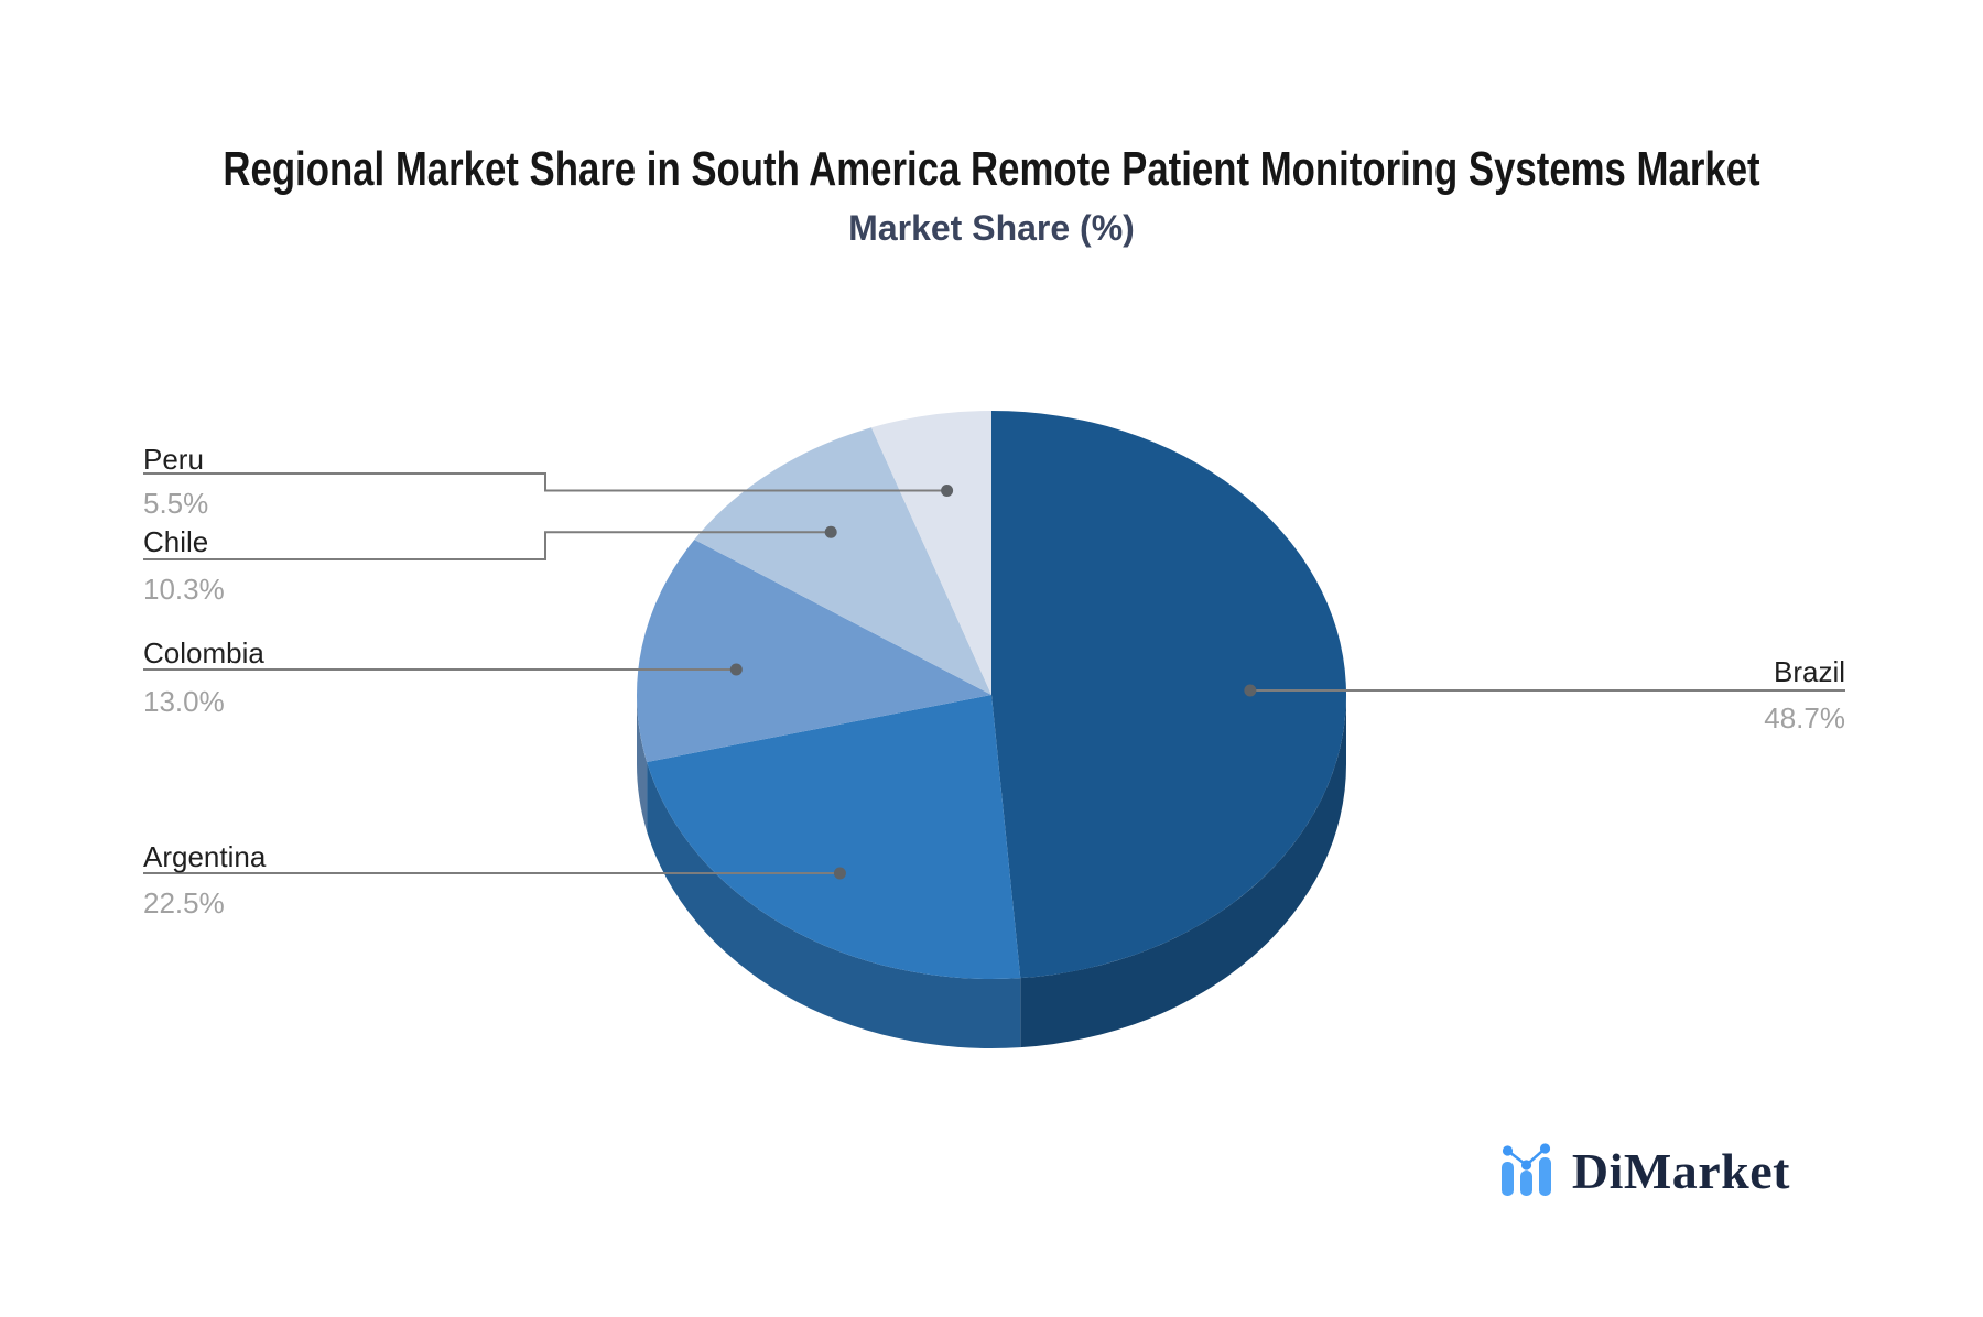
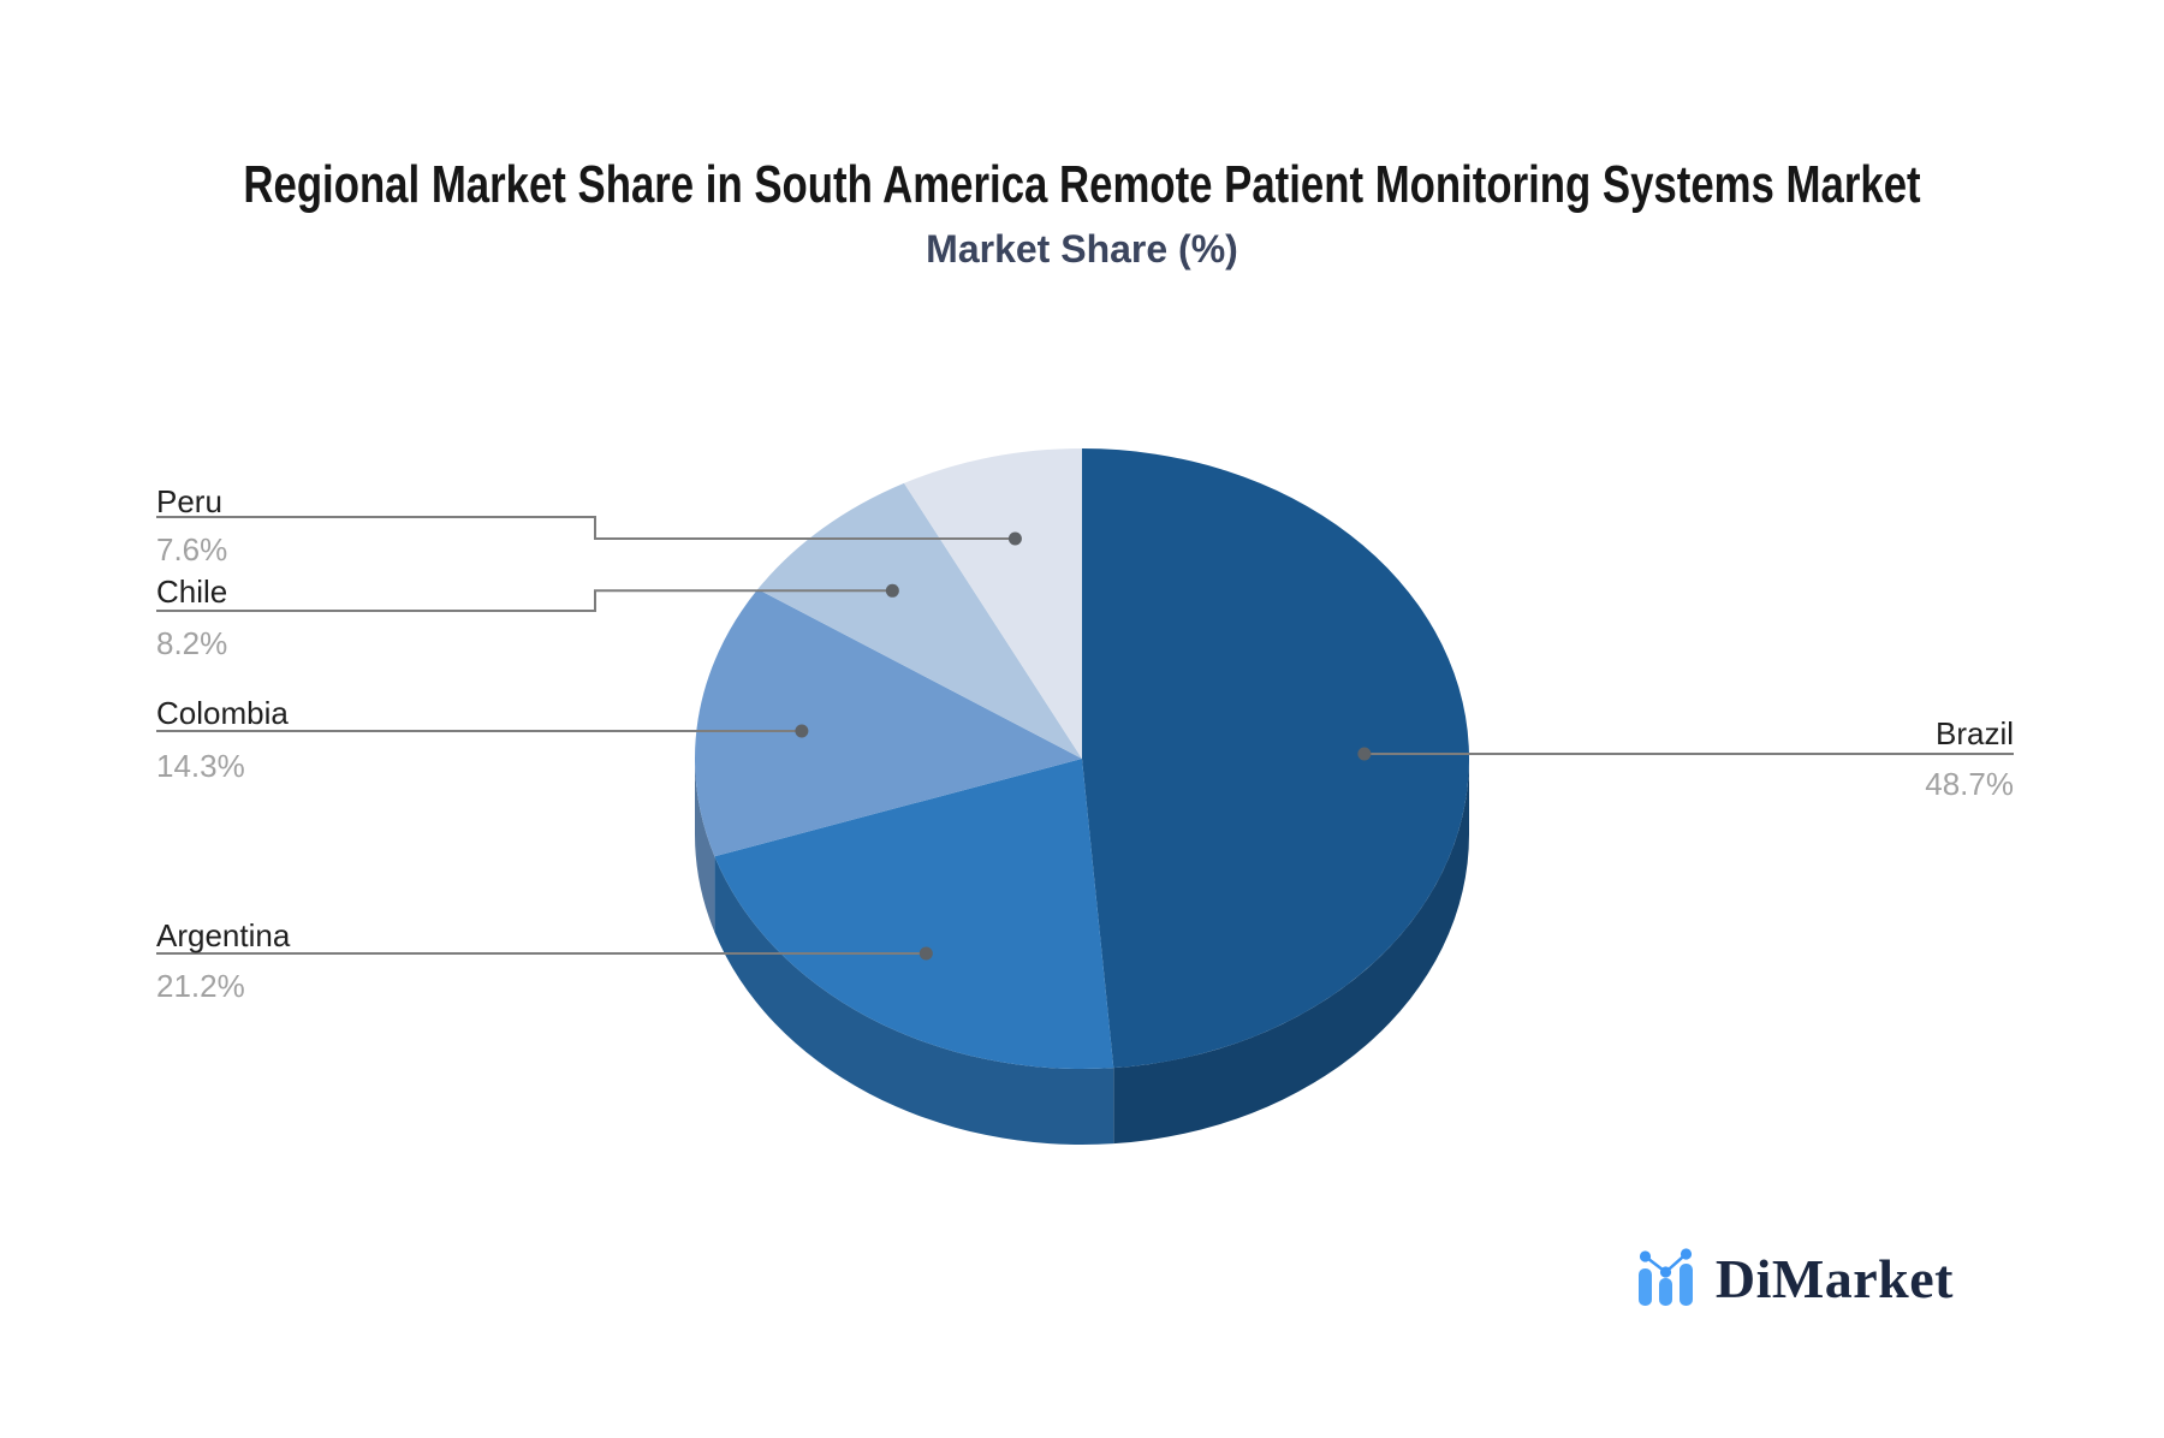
Argentina: 22.5% -> 21.2%
Colombia: 13.0% -> 14.3%
Chile: 10.3% -> 8.2%
Peru: 5.5% -> 7.6%
